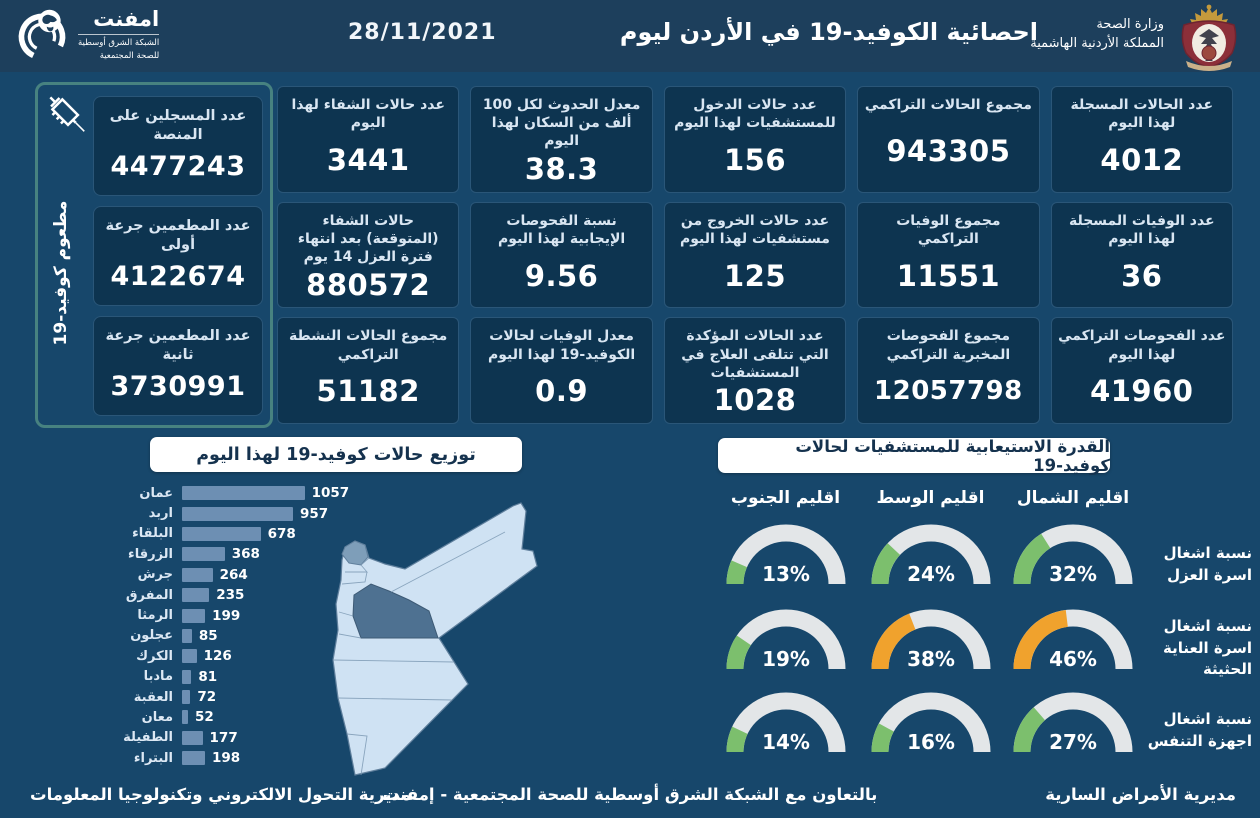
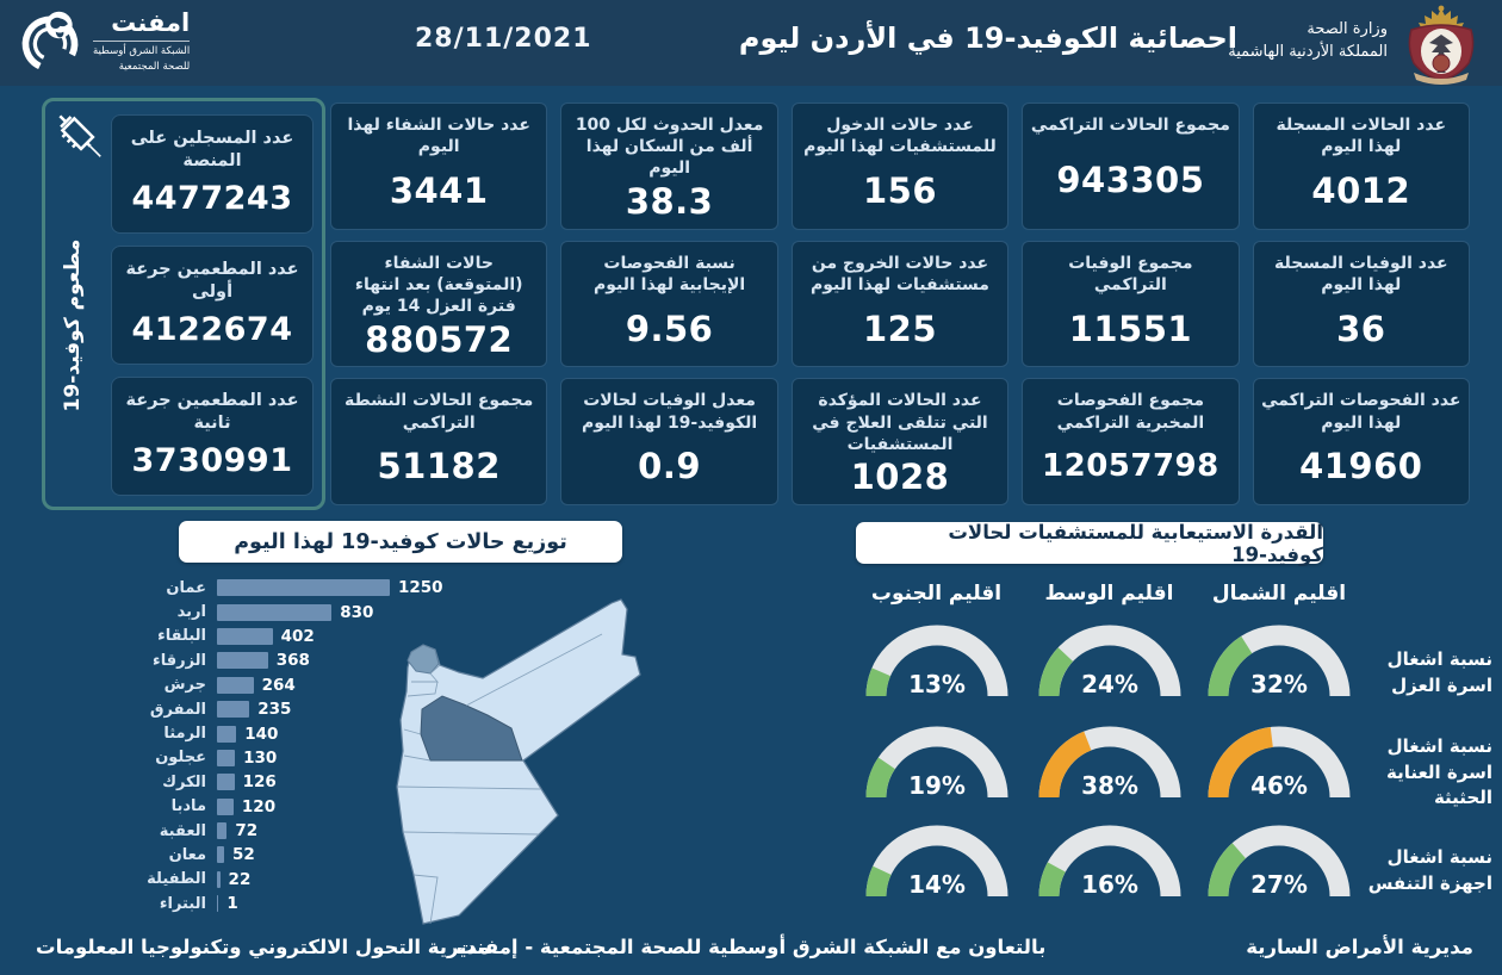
توزيع حالات كوفيد-19 لهذا اليوم/عمان: 1057 -> 1250
توزيع حالات كوفيد-19 لهذا اليوم/اربد: 957 -> 830
توزيع حالات كوفيد-19 لهذا اليوم/البلقاء: 678 -> 402
توزيع حالات كوفيد-19 لهذا اليوم/الرمثا: 199 -> 140
توزيع حالات كوفيد-19 لهذا اليوم/عجلون: 85 -> 130
توزيع حالات كوفيد-19 لهذا اليوم/مادبا: 81 -> 120
توزيع حالات كوفيد-19 لهذا اليوم/الطفيلة: 177 -> 22
توزيع حالات كوفيد-19 لهذا اليوم/البتراء: 198 -> 1
